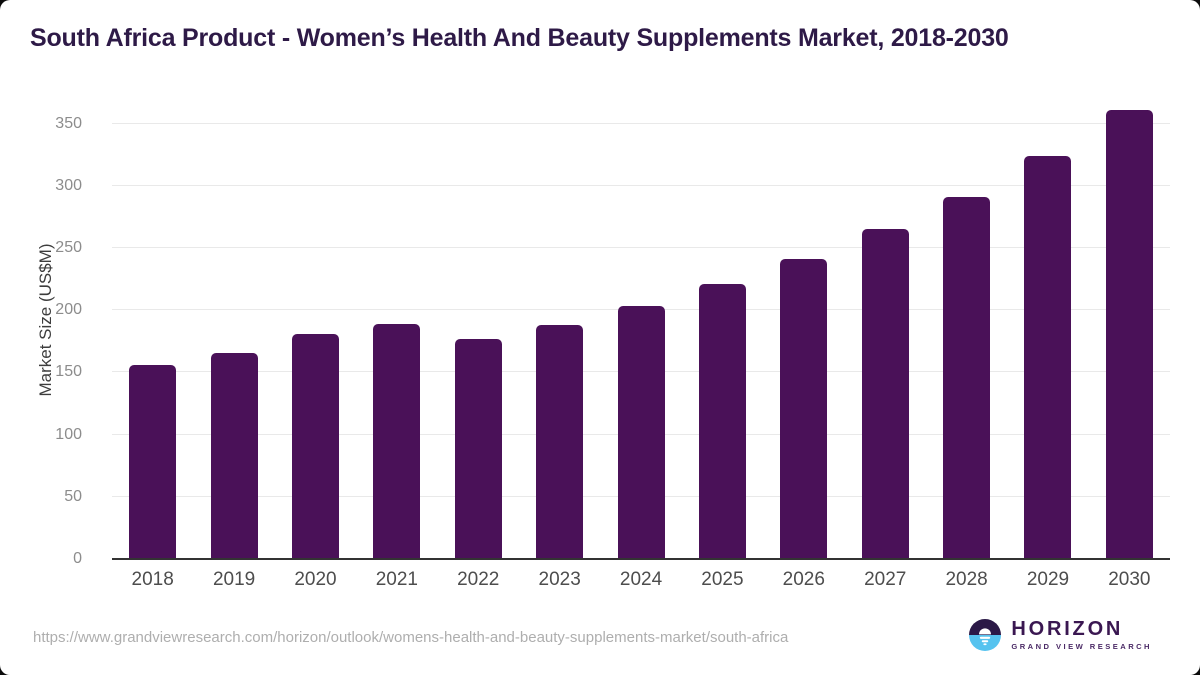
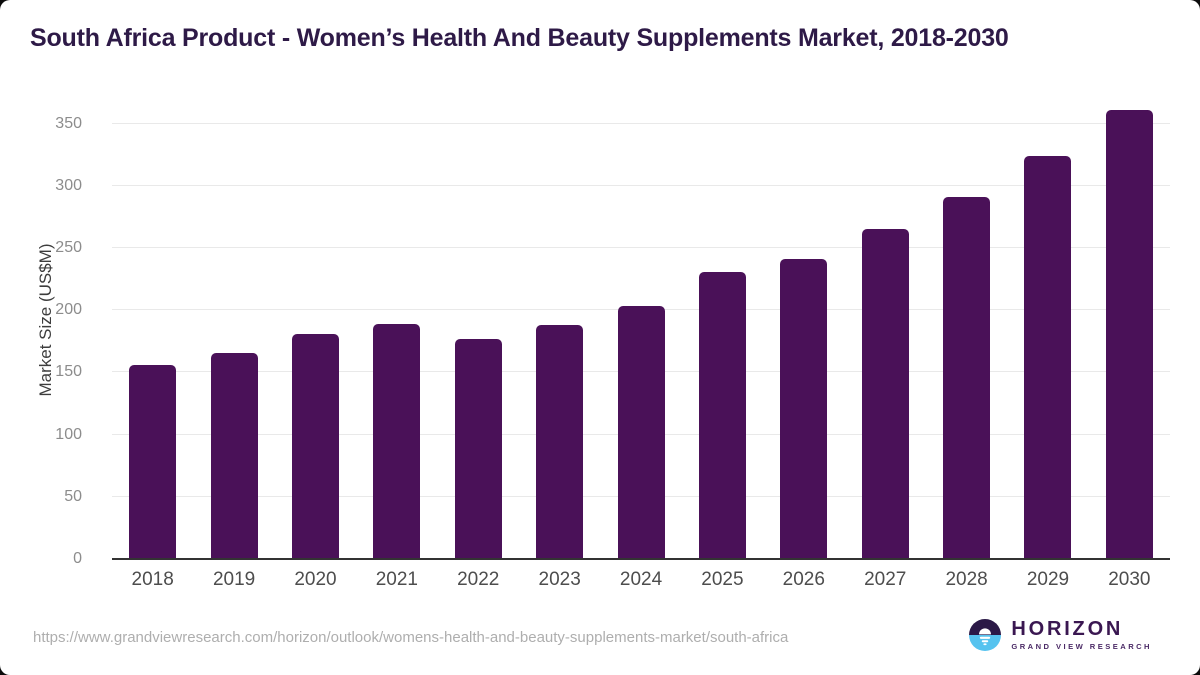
2025: 221 -> 231
